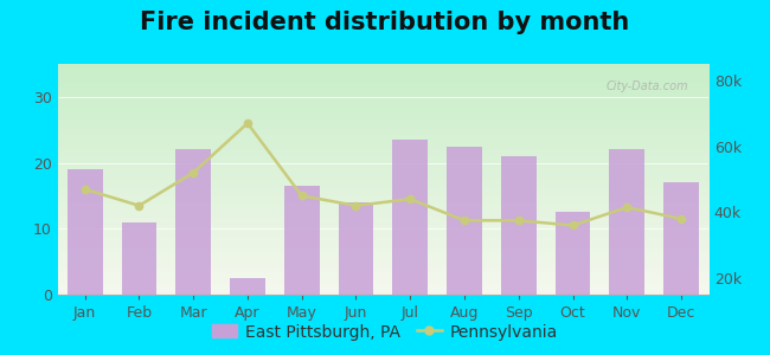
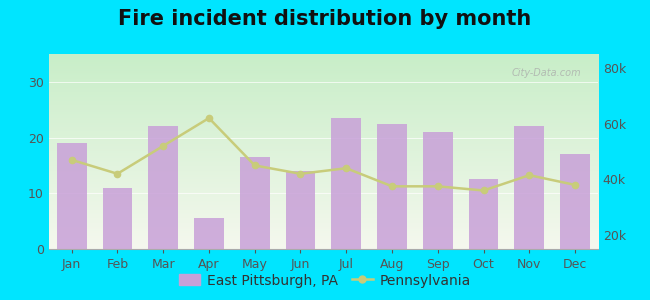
East Pittsburgh, PA/Apr: 2.6 -> 5.5
Pennsylvania/Apr: 67.0k -> 62.0k
